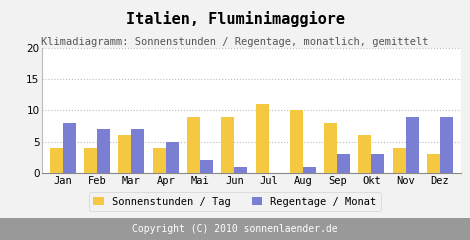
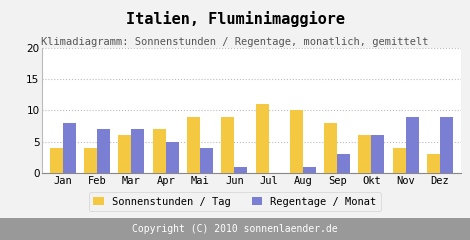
Sonnenstunden / Tag/Apr: 4 -> 7
Regentage / Monat/Mai: 2 -> 4
Regentage / Monat/Okt: 3 -> 6
